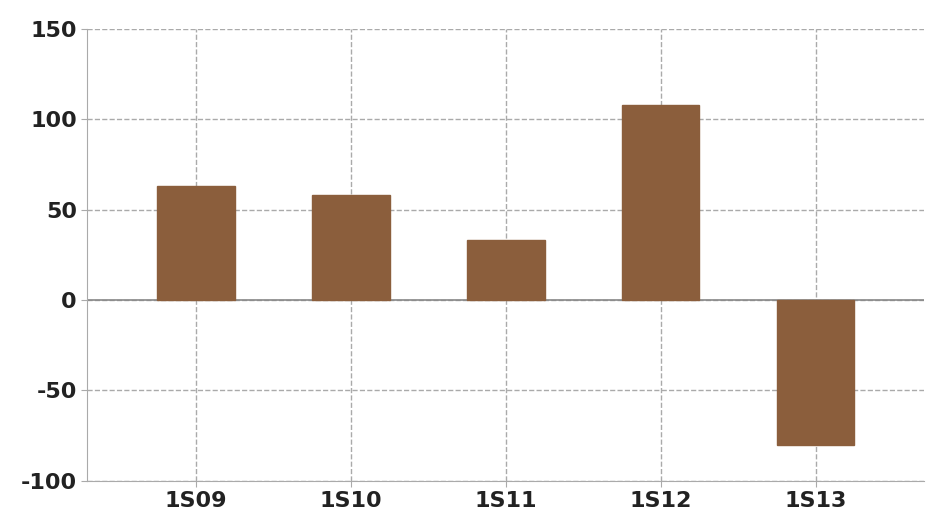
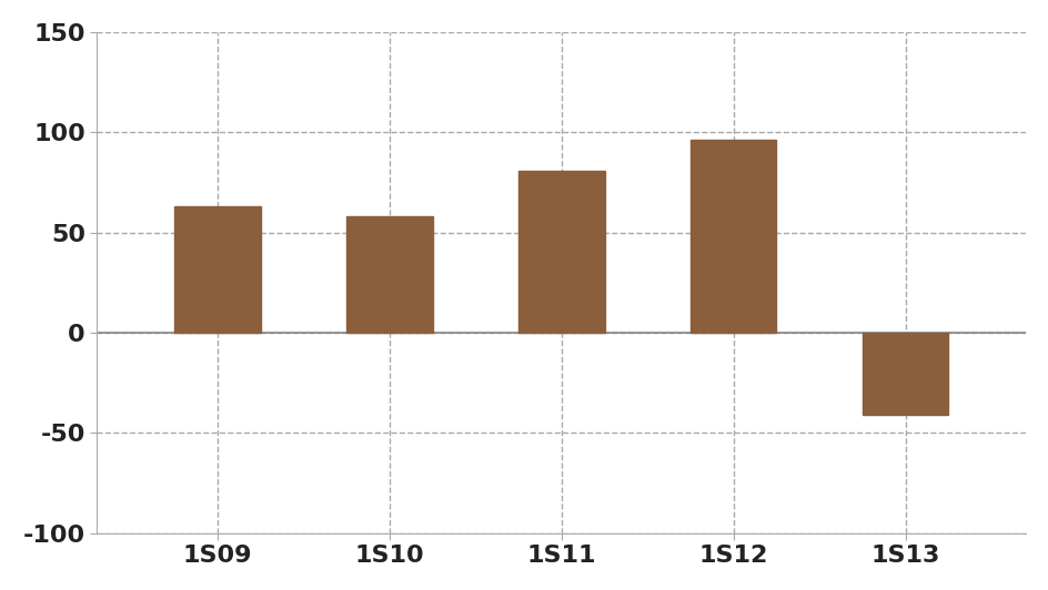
1S11: 33 -> 81
1S12: 108 -> 96
1S13: -80 -> -41
